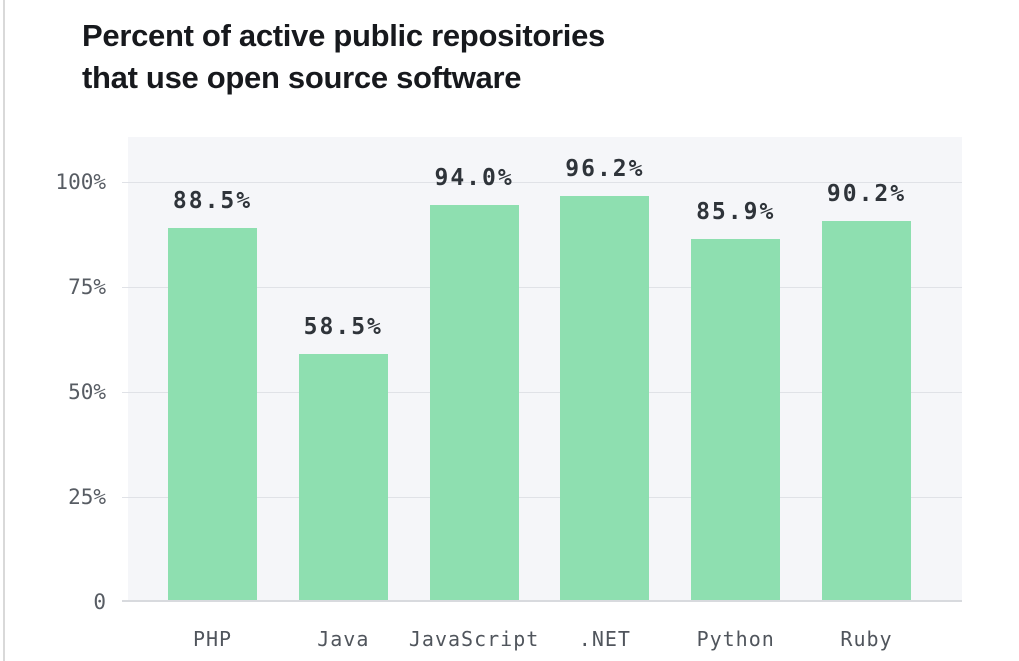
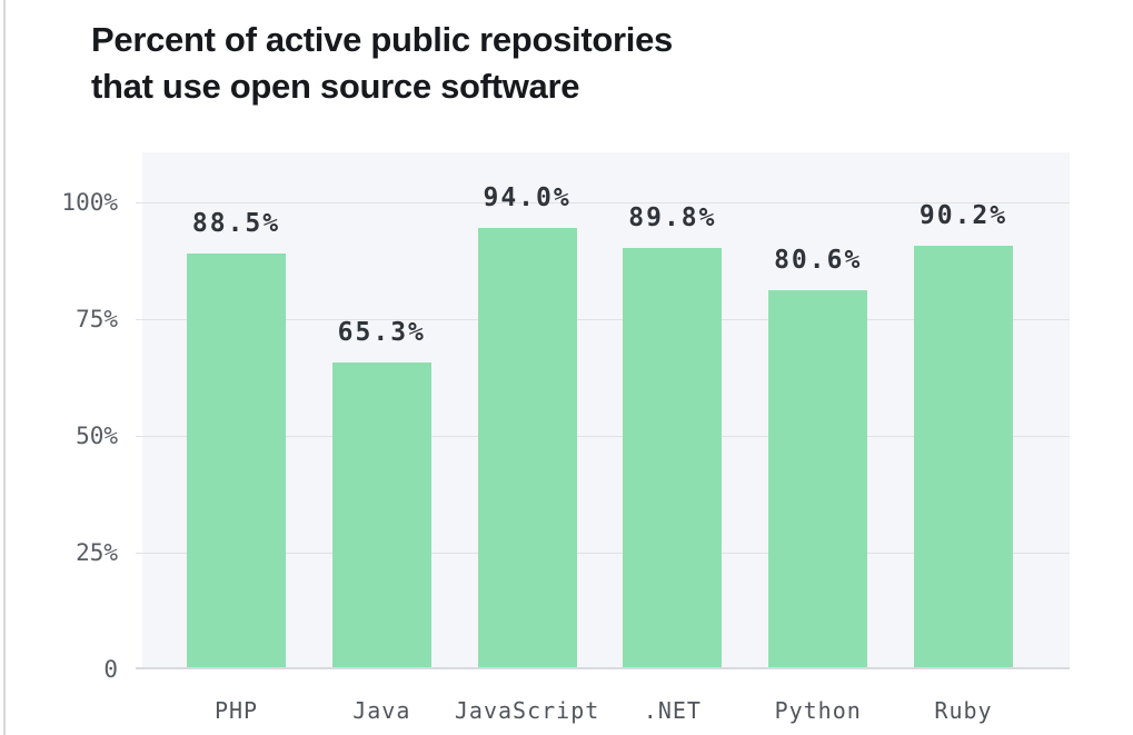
Java: 58.5% -> 65.3%
.NET: 96.2% -> 89.8%
Python: 85.9% -> 80.6%
